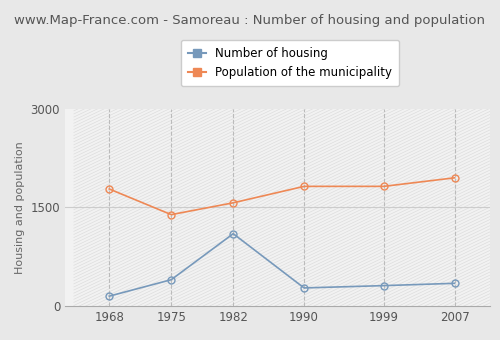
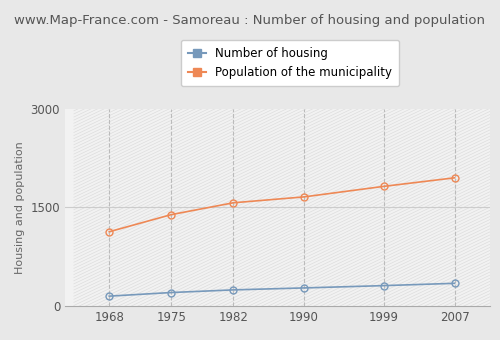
Population of the municipality/1968: 1780 -> 1130
Number of housing/1975: 400 -> 200
Number of housing/1982: 1100 -> 240
Population of the municipality/1990: 1820 -> 1660
